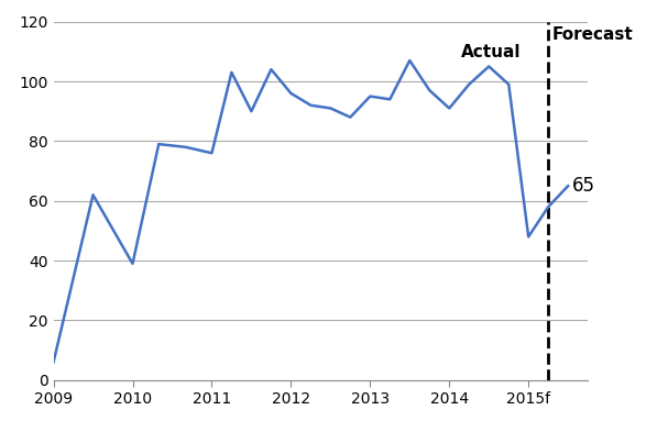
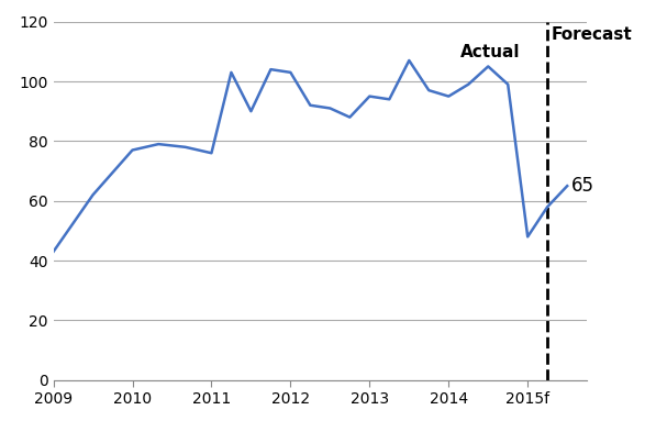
2009: 6 -> 43
2010: 39 -> 77
2012: 96 -> 103
2014: 91 -> 95
